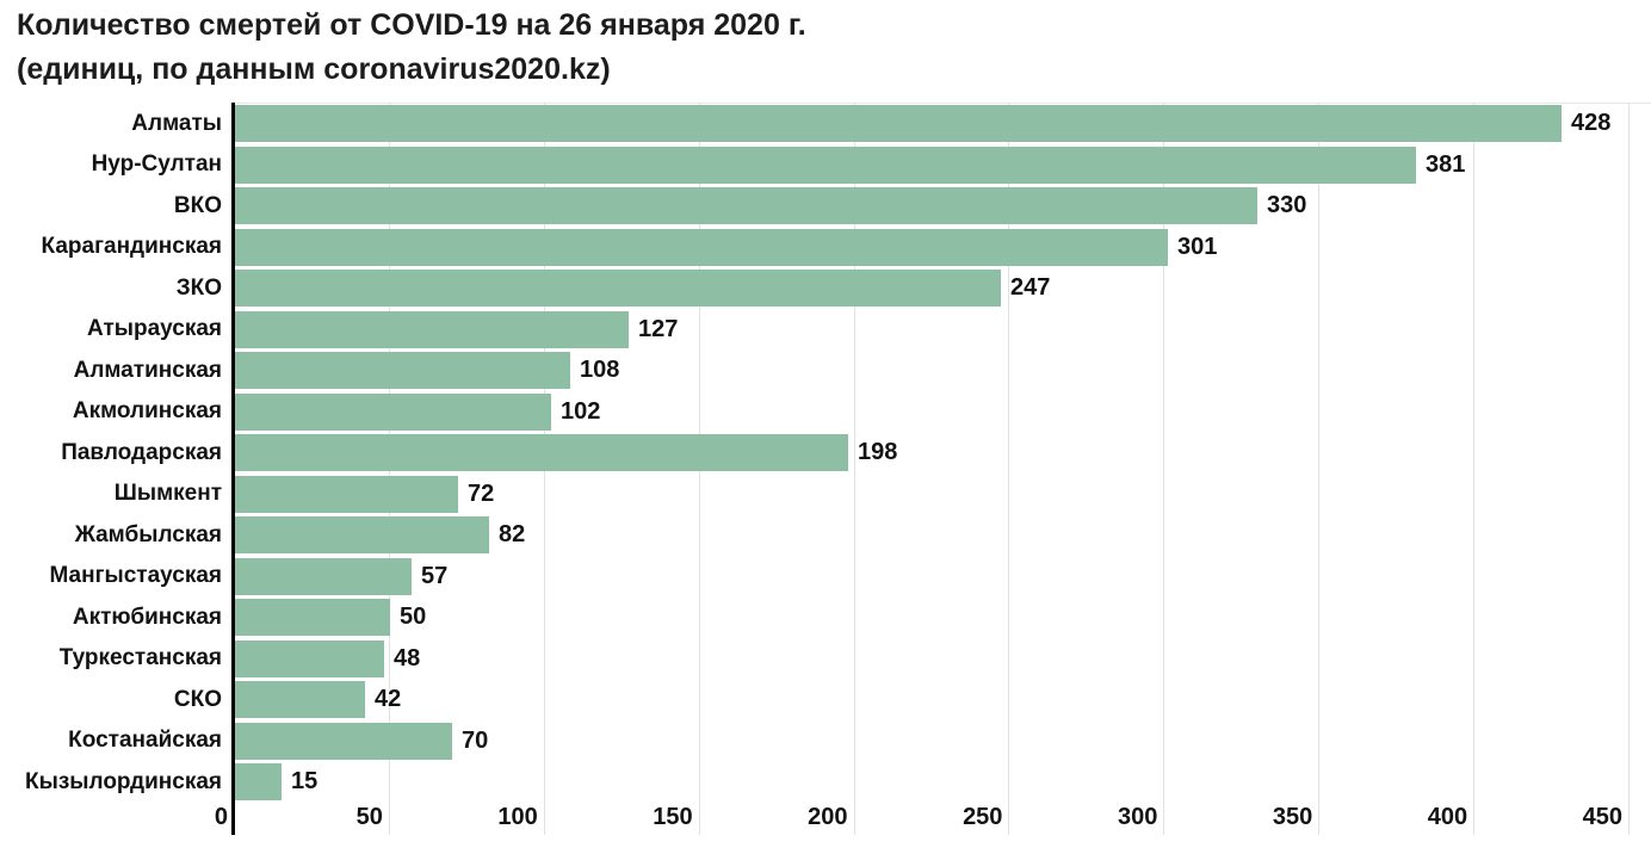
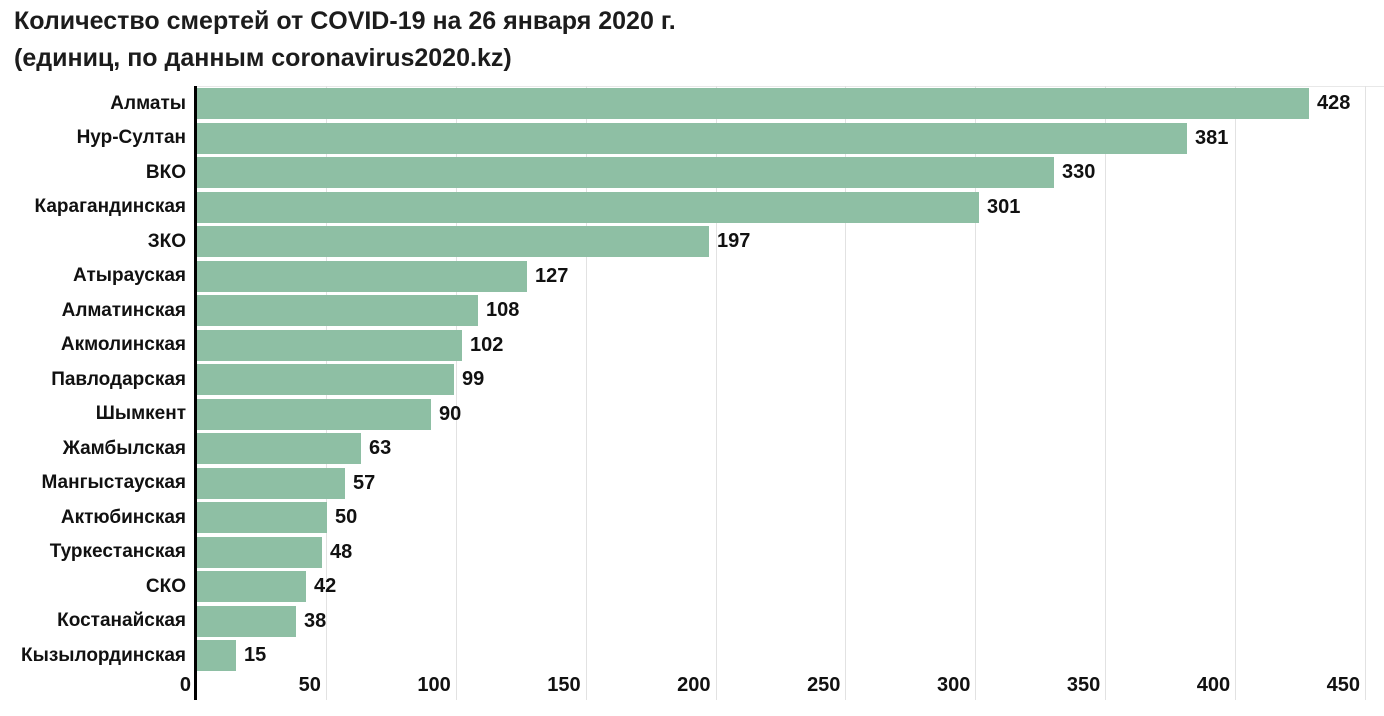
ЗКО: 247 -> 197
Павлодарская: 198 -> 99
Шымкент: 72 -> 90
Жамбылская: 82 -> 63
Костанайская: 70 -> 38
